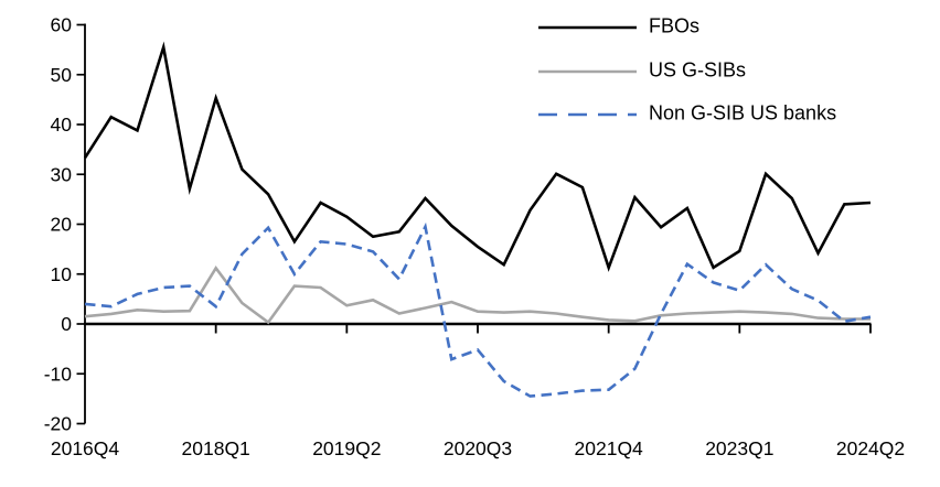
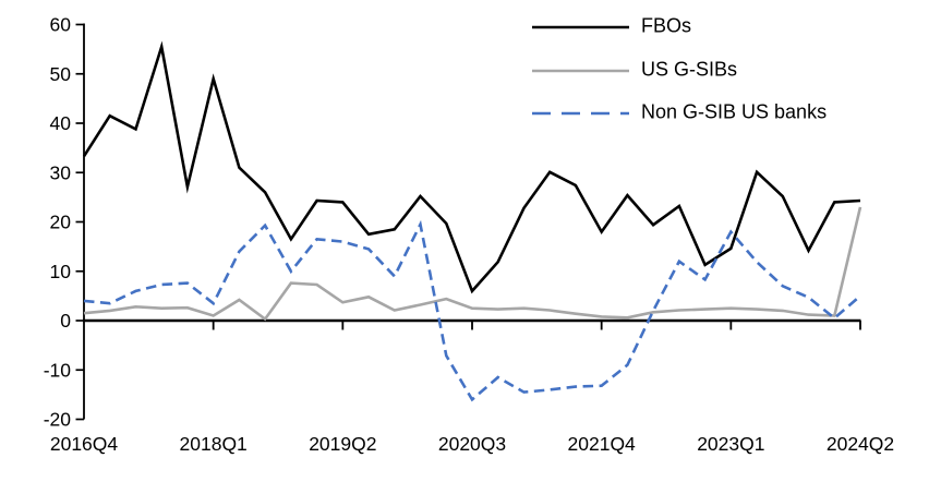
FBOs/2018Q1: 45 -> 49
US G-SIBs/2018Q1: 11 -> 1
FBOs/2019Q2: 22 -> 24
FBOs/2020Q3: 16 -> 6
Non G-SIB US banks/2020Q3: -5 -> -16
FBOs/2021Q4: 11 -> 18
Non G-SIB US banks/2023Q1: 7 -> 18
US G-SIBs/2024Q2: 1 -> 23
Non G-SIB US banks/2024Q2: 1 -> 5
